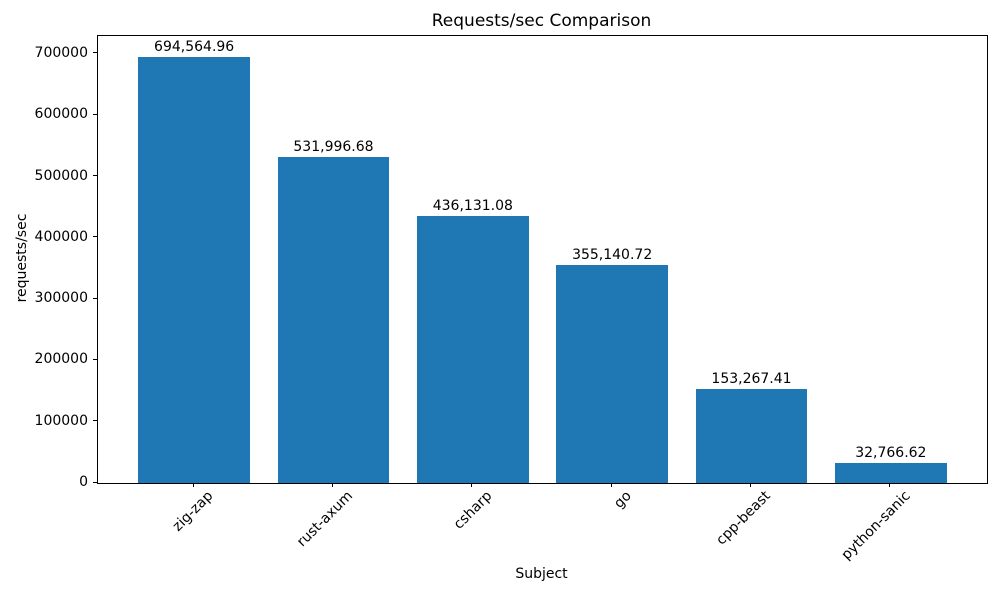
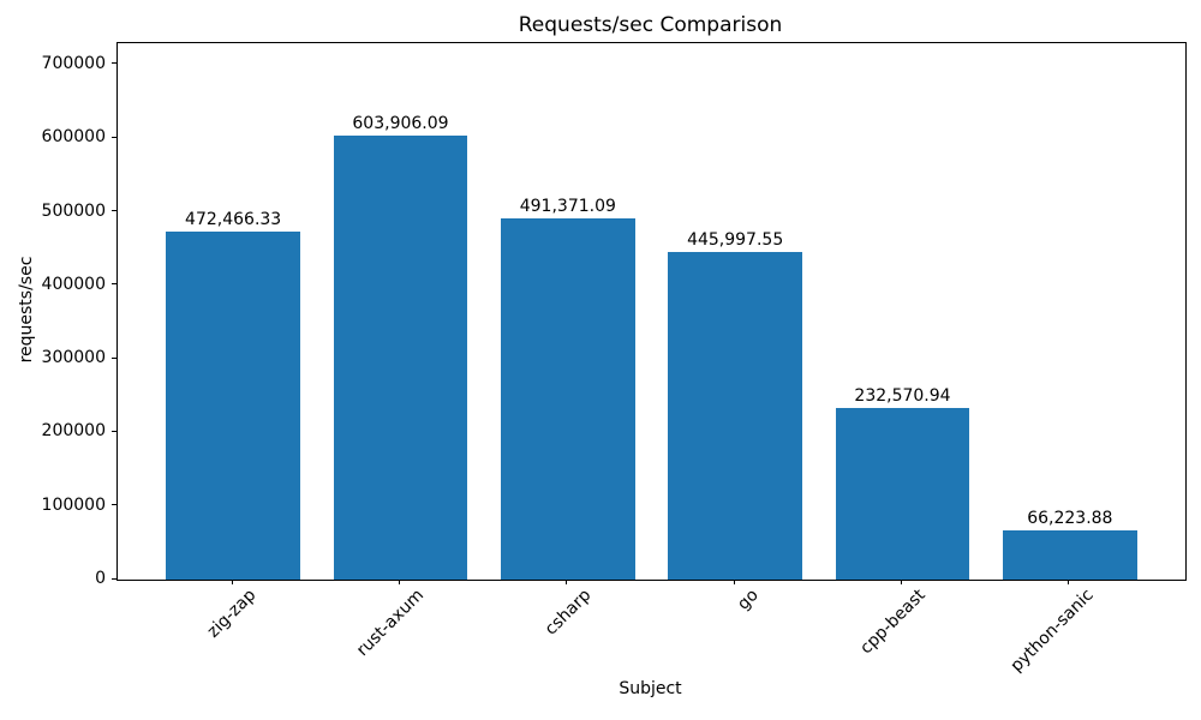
zig-zap: 694,564.96 -> 472,466.33
rust-axum: 531,996.68 -> 603,906.09
csharp: 436,131.08 -> 491,371.09
go: 355,140.72 -> 445,997.55
cpp-beast: 153,267.41 -> 232,570.94
python-sanic: 32,766.62 -> 66,223.88
